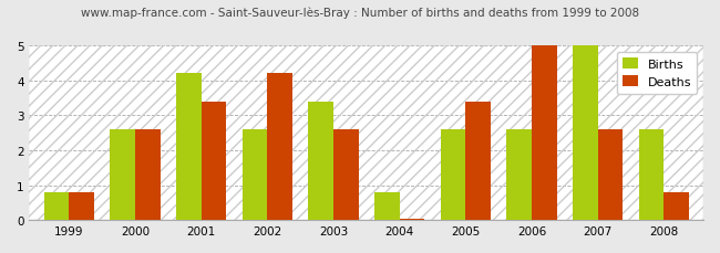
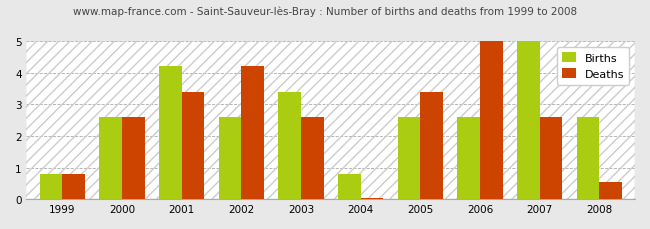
Deaths/2008: 0.80 -> 0.55
